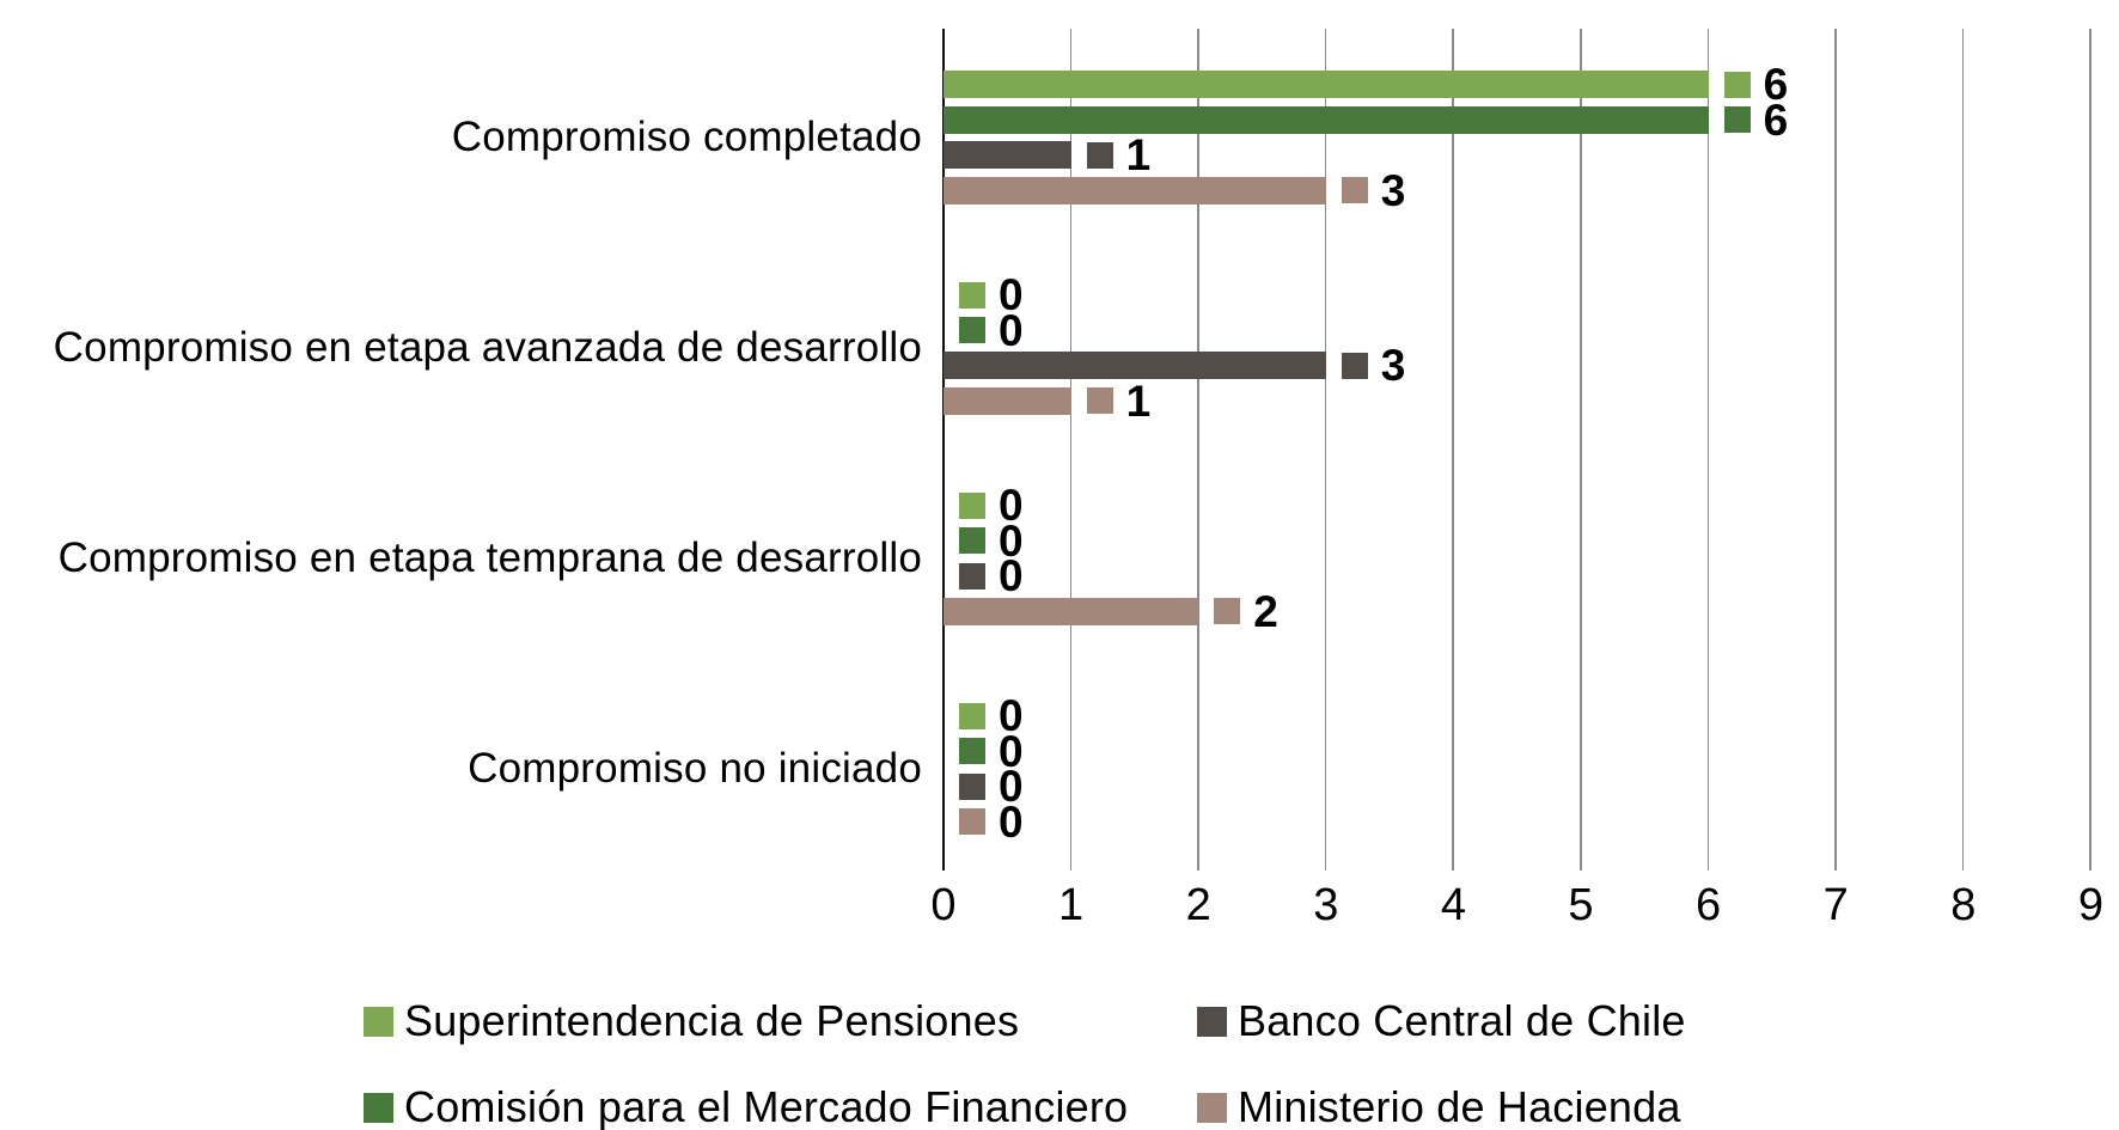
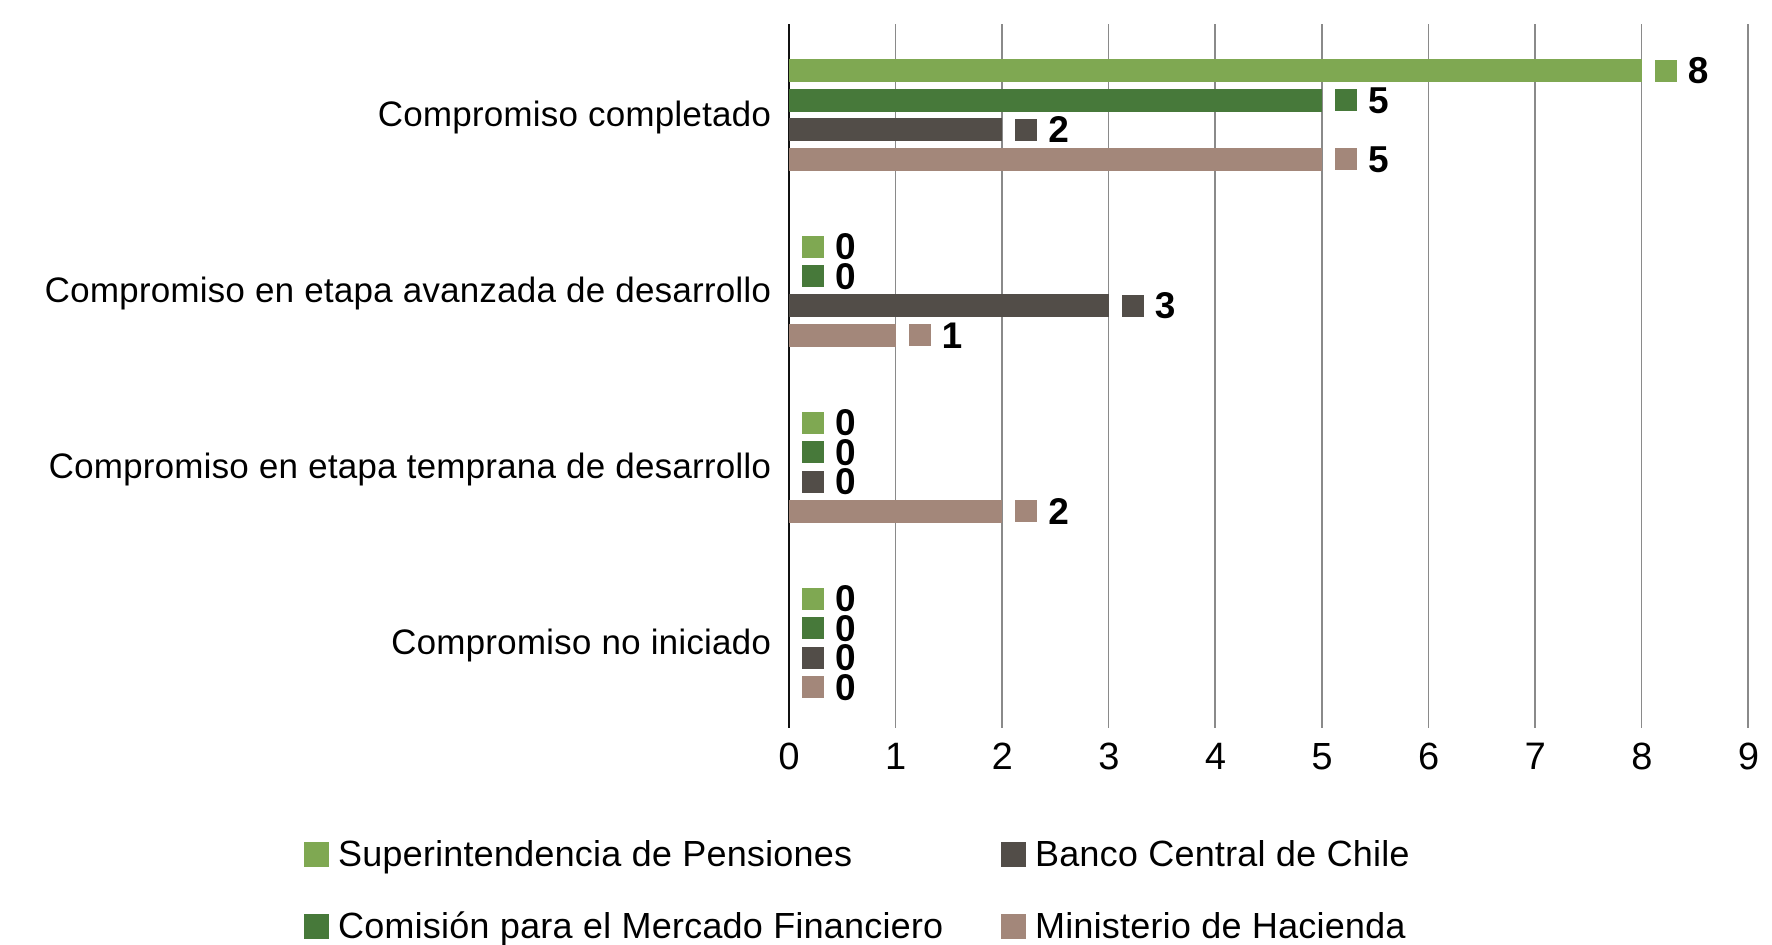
Superintendencia de Pensiones/Compromiso completado: 6 -> 8
Comisión para el Mercado Financiero/Compromiso completado: 6 -> 5
Banco Central de Chile/Compromiso completado: 1 -> 2
Ministerio de Hacienda/Compromiso completado: 3 -> 5
